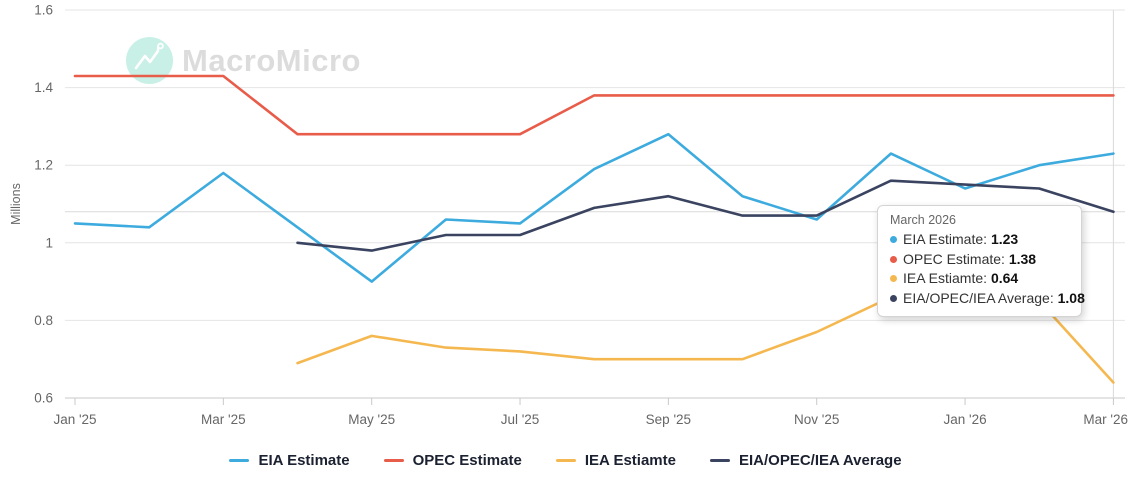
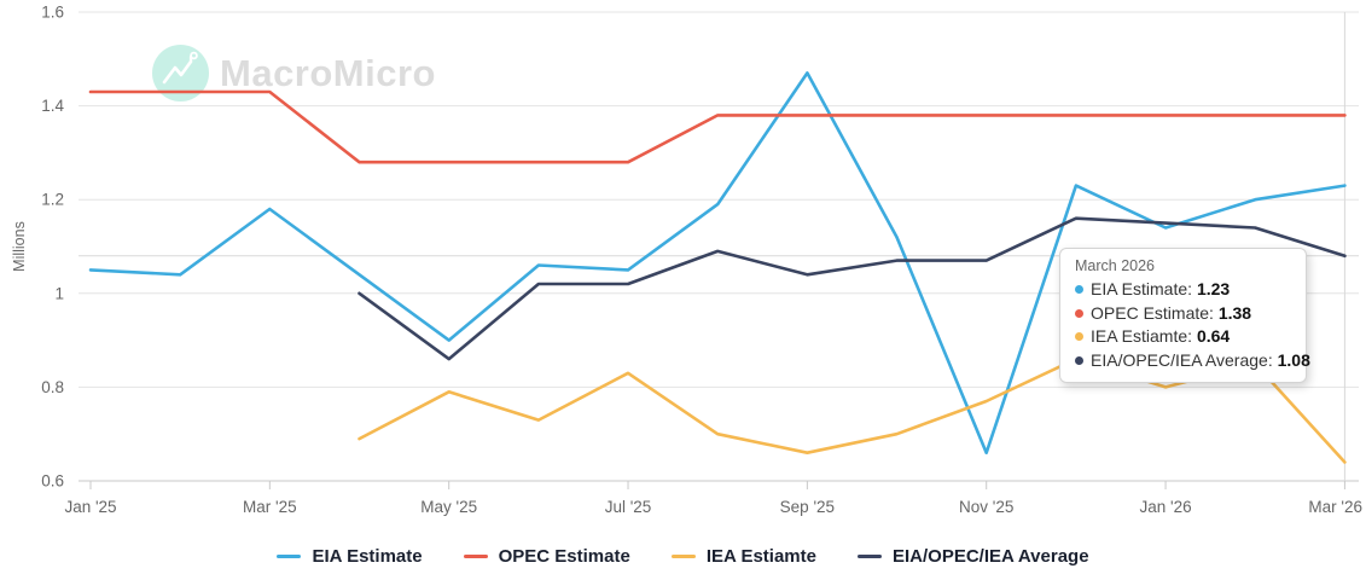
IEA Estiamte/May '25: 0.76 -> 0.79
EIA/OPEC/IEA Average/May '25: 0.98 -> 0.86
IEA Estiamte/Jul '25: 0.72 -> 0.83
EIA Estimate/Sep '25: 1.28 -> 1.47
IEA Estiamte/Sep '25: 0.70 -> 0.66
EIA/OPEC/IEA Average/Sep '25: 1.12 -> 1.04
EIA Estimate/Nov '25: 1.06 -> 0.66
IEA Estiamte/Jan '26: 0.93 -> 0.80
